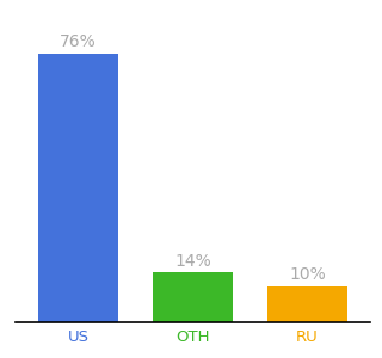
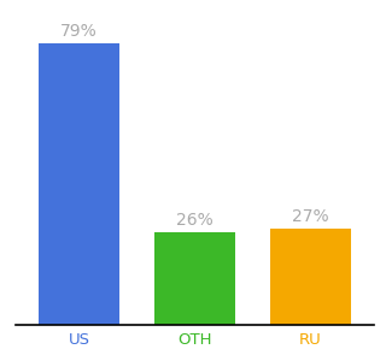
US: 76% -> 79%
OTH: 14% -> 26%
RU: 10% -> 27%
